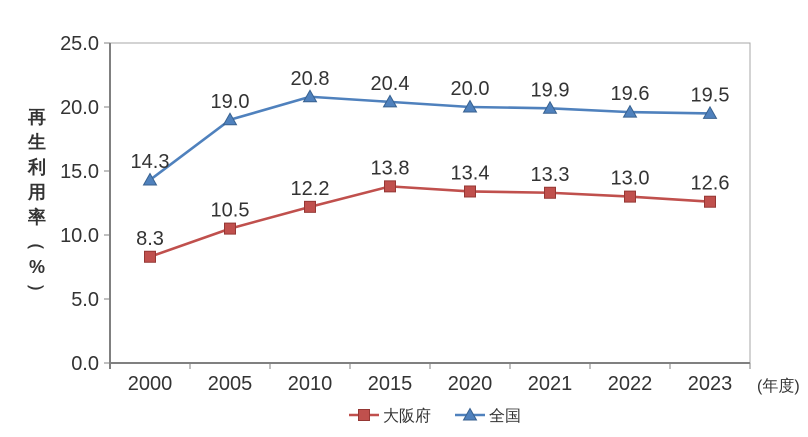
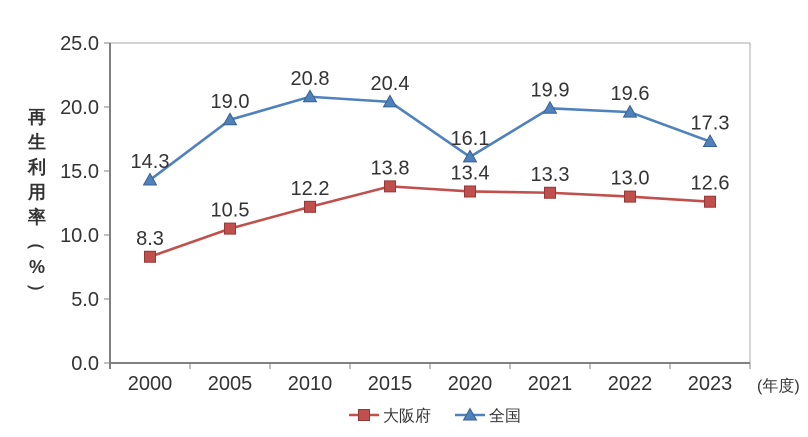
全国/2020: 20.0 -> 16.1
全国/2023: 19.5 -> 17.3
